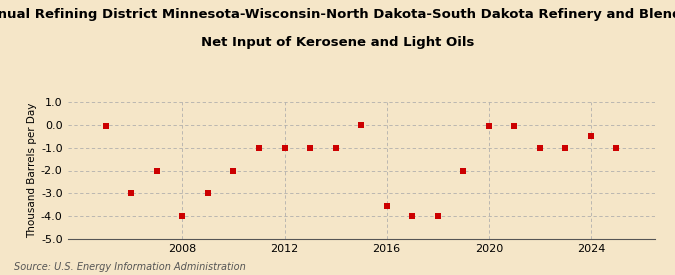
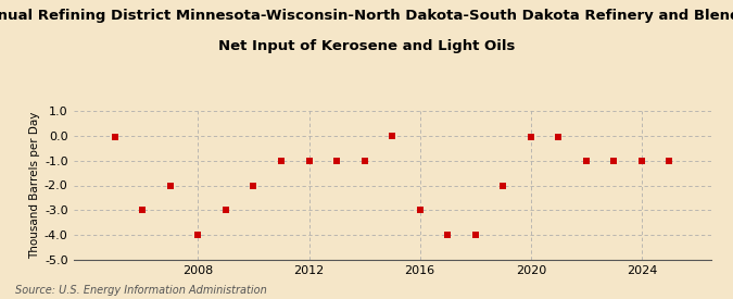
2016: -3.55 -> -3.00
2024: -0.50 -> -1.00
